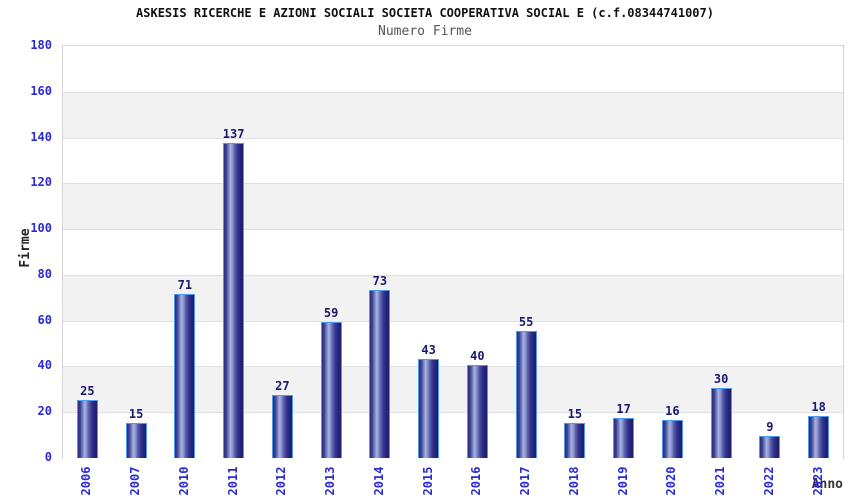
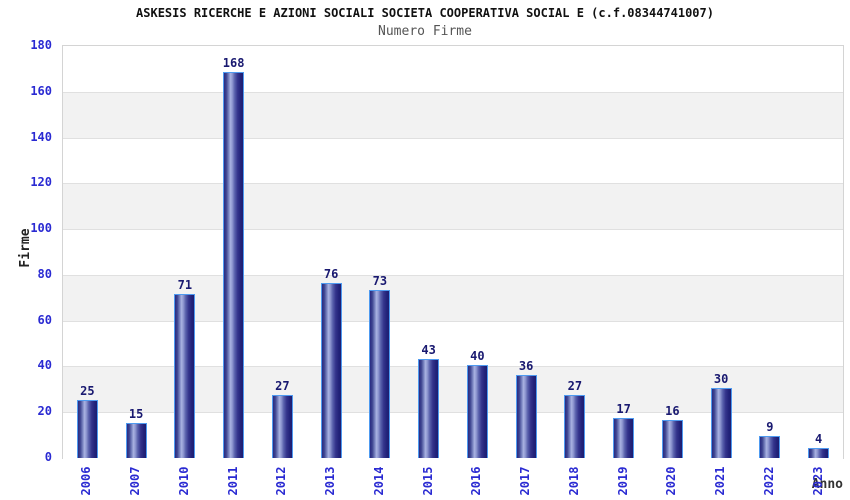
2011: 137 -> 168
2013: 59 -> 76
2017: 55 -> 36
2018: 15 -> 27
2023: 18 -> 4
